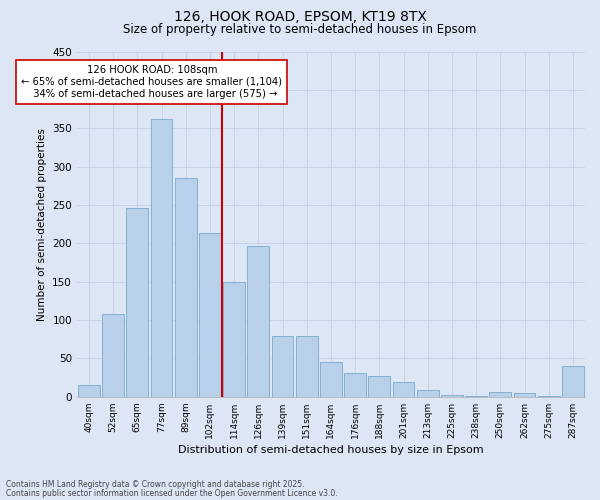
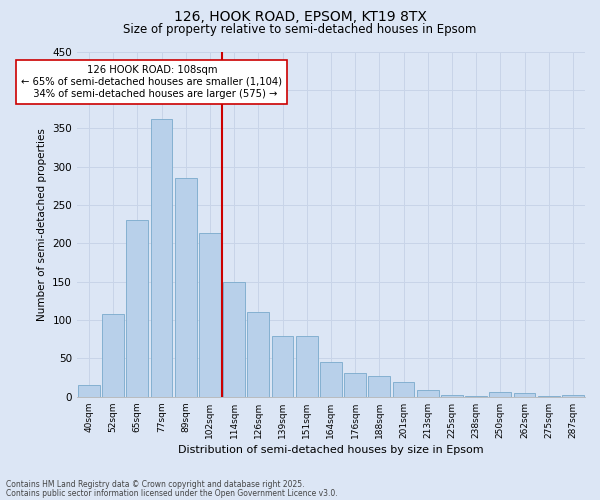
65sqm: 246 -> 230
126sqm: 196 -> 111
287sqm: 40 -> 2
